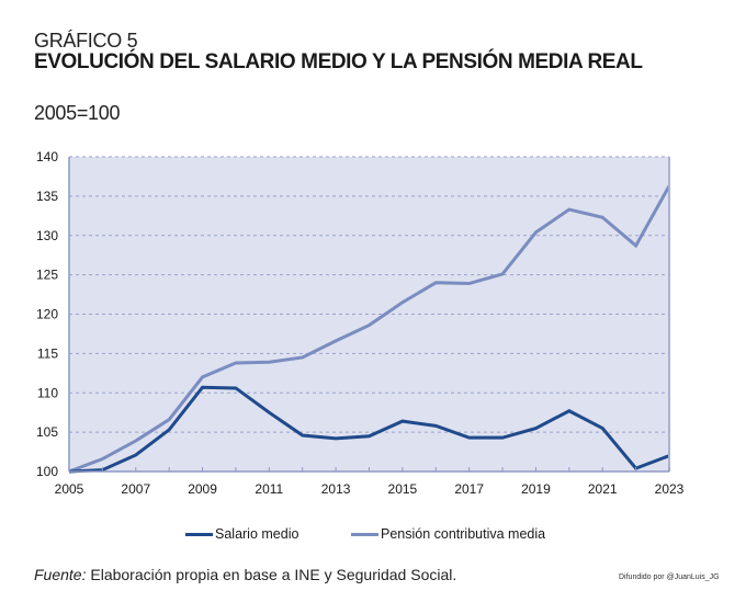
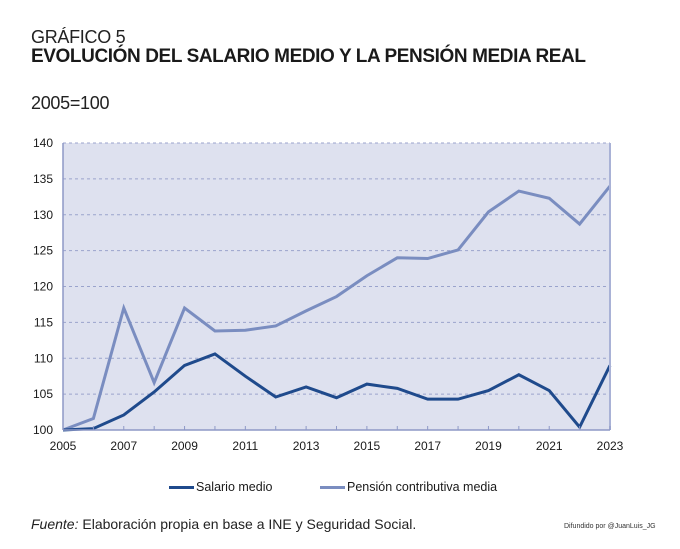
Pensión contributiva media/2007: 104 -> 117
Salario medio/2009: 111 -> 109
Pensión contributiva media/2009: 112 -> 117
Salario medio/2013: 104 -> 106
Salario medio/2023: 102 -> 109
Pensión contributiva media/2023: 136 -> 134
